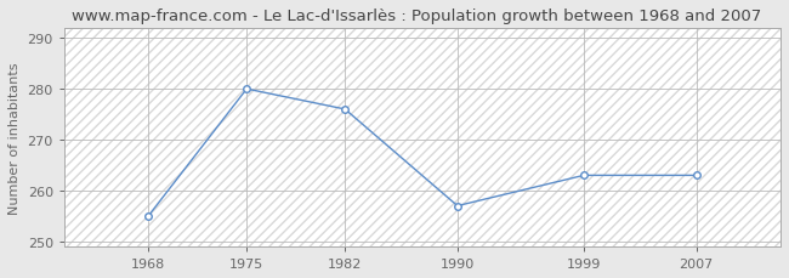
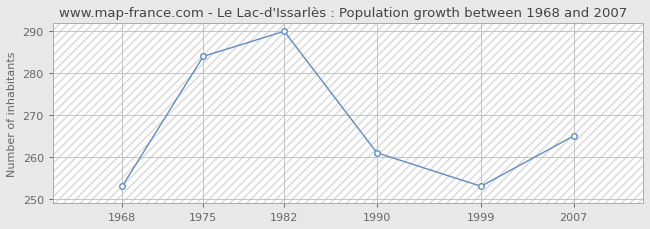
1968: 255 -> 253
1975: 280 -> 284
1982: 276 -> 290
1990: 257 -> 261
1999: 263 -> 253
2007: 263 -> 265
